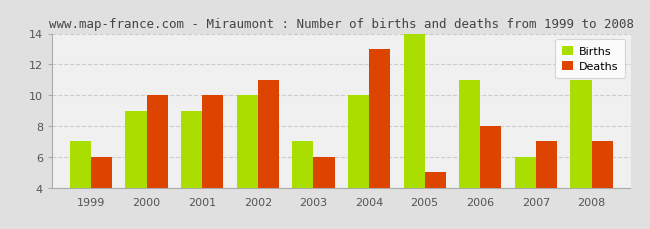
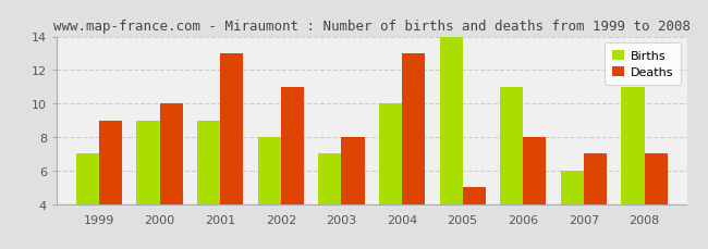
Deaths/1999: 6 -> 9
Deaths/2001: 10 -> 13
Births/2002: 10 -> 8
Deaths/2003: 6 -> 8
